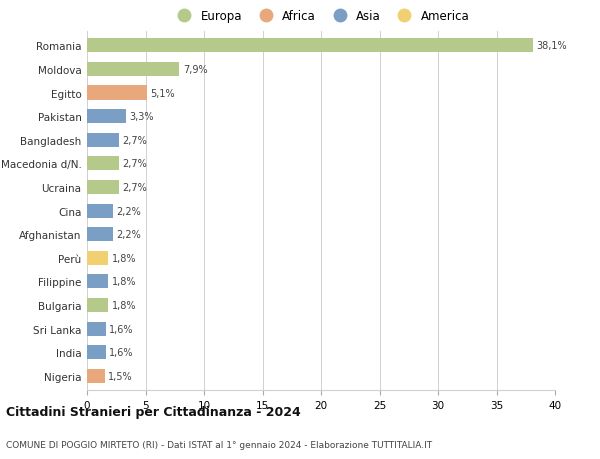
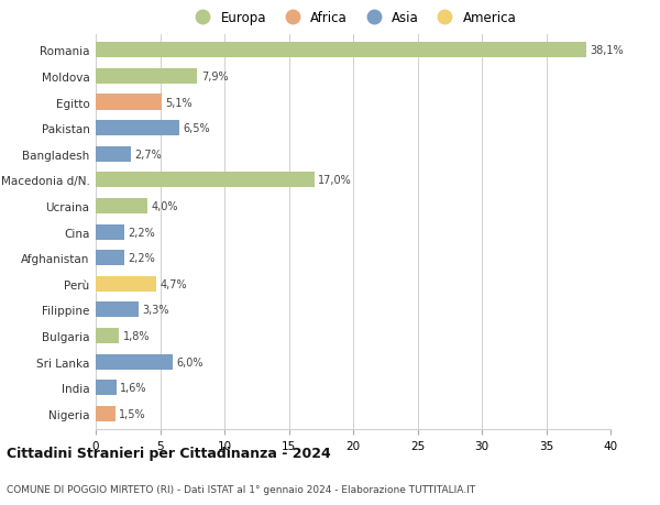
Pakistan: 3,3% -> 6,5%
Macedonia d/N.: 2,7% -> 17,0%
Ucraina: 2,7% -> 4,0%
Perù: 1,8% -> 4,7%
Filippine: 1,8% -> 3,3%
Sri Lanka: 1,6% -> 6,0%
